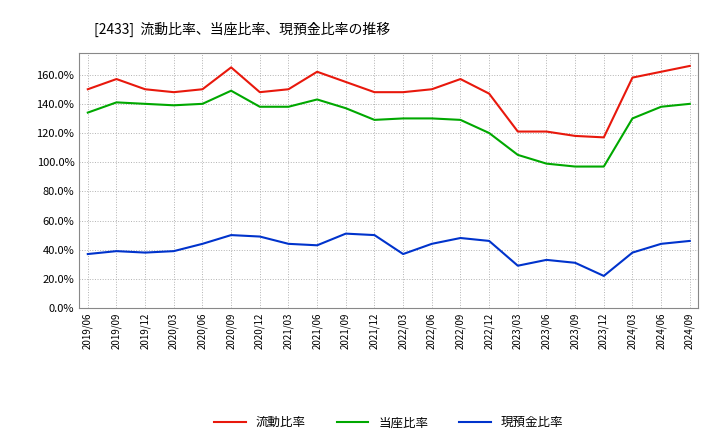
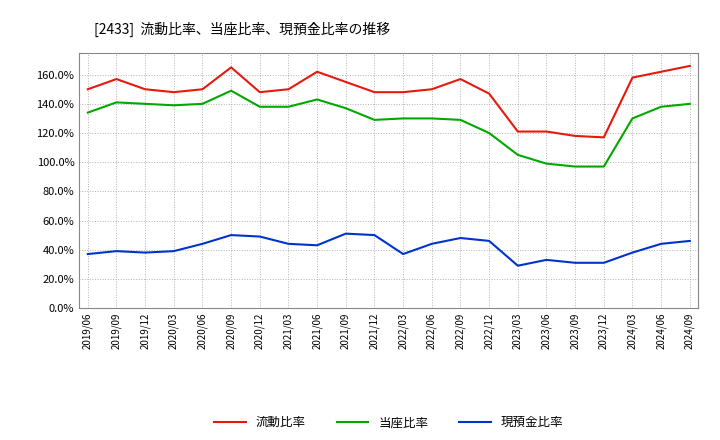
現預金比率/2023/12: 22% -> 31%
